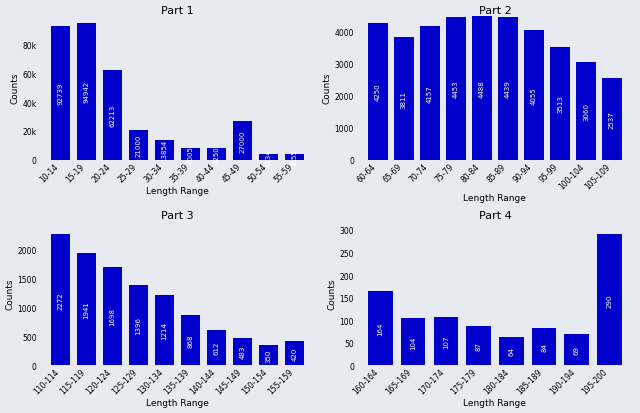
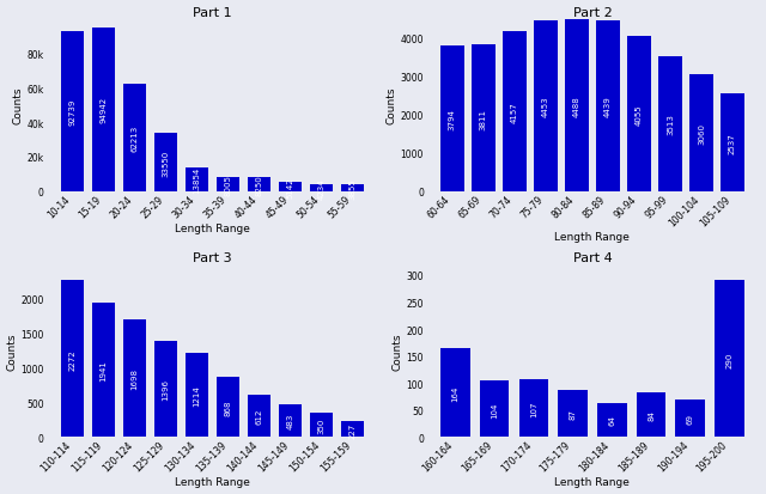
Part 1/25-29: 21k -> 34k
Part 1/45-49: 27k -> 5k
Part 2/60-64: 4250 -> 3790
Part 3/155-159: 420 -> 230
